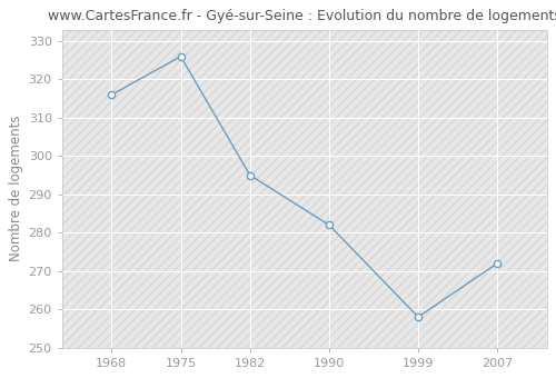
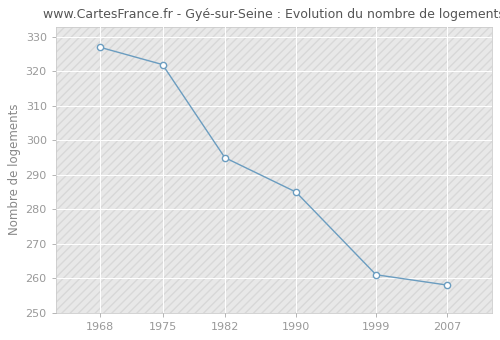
1968: 316 -> 327
1975: 326 -> 322
1990: 282 -> 285
1999: 258 -> 261
2007: 272 -> 258
